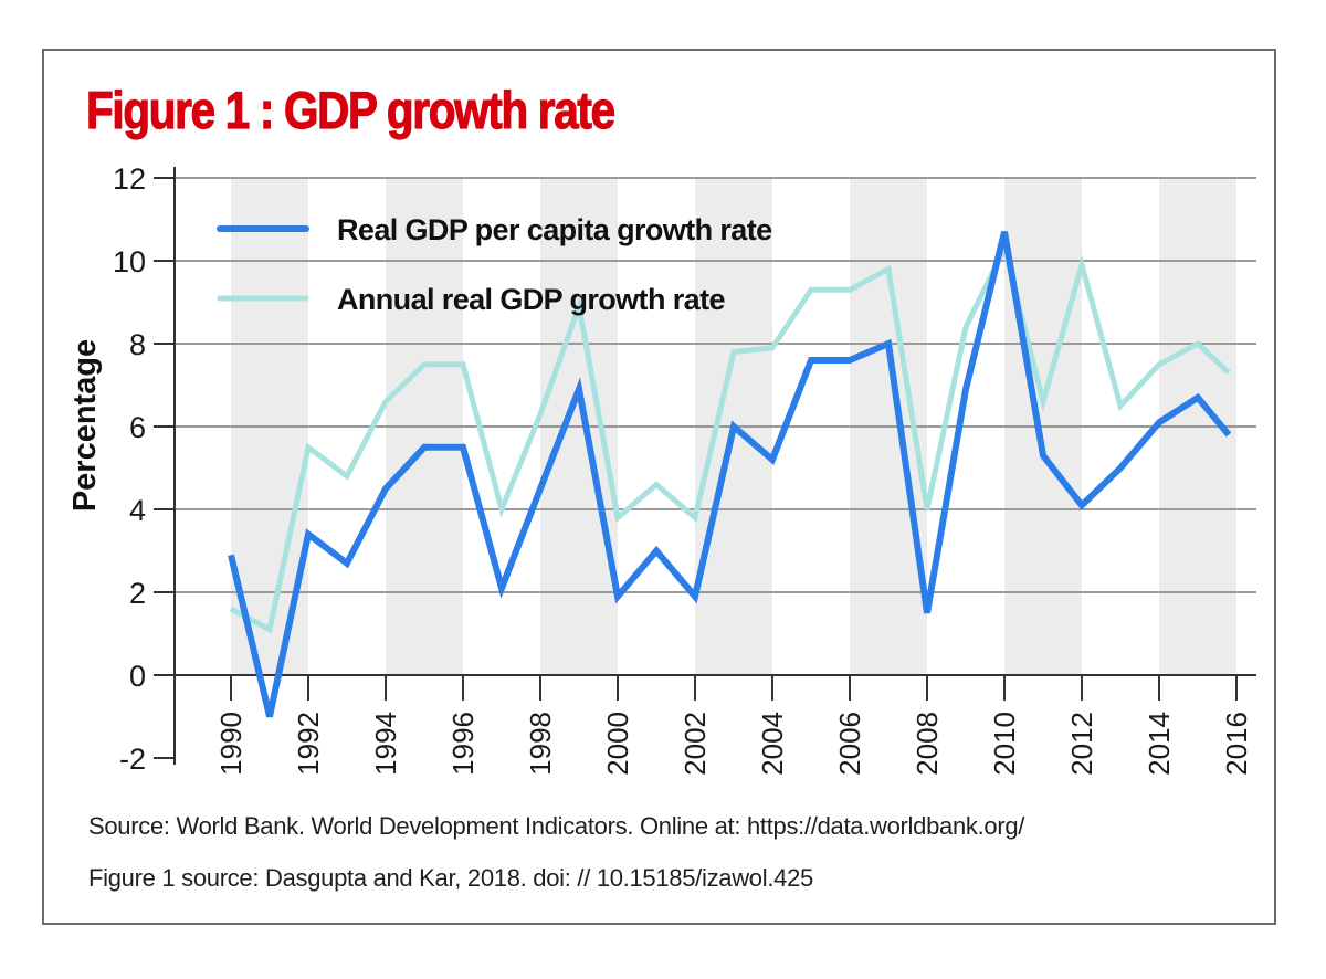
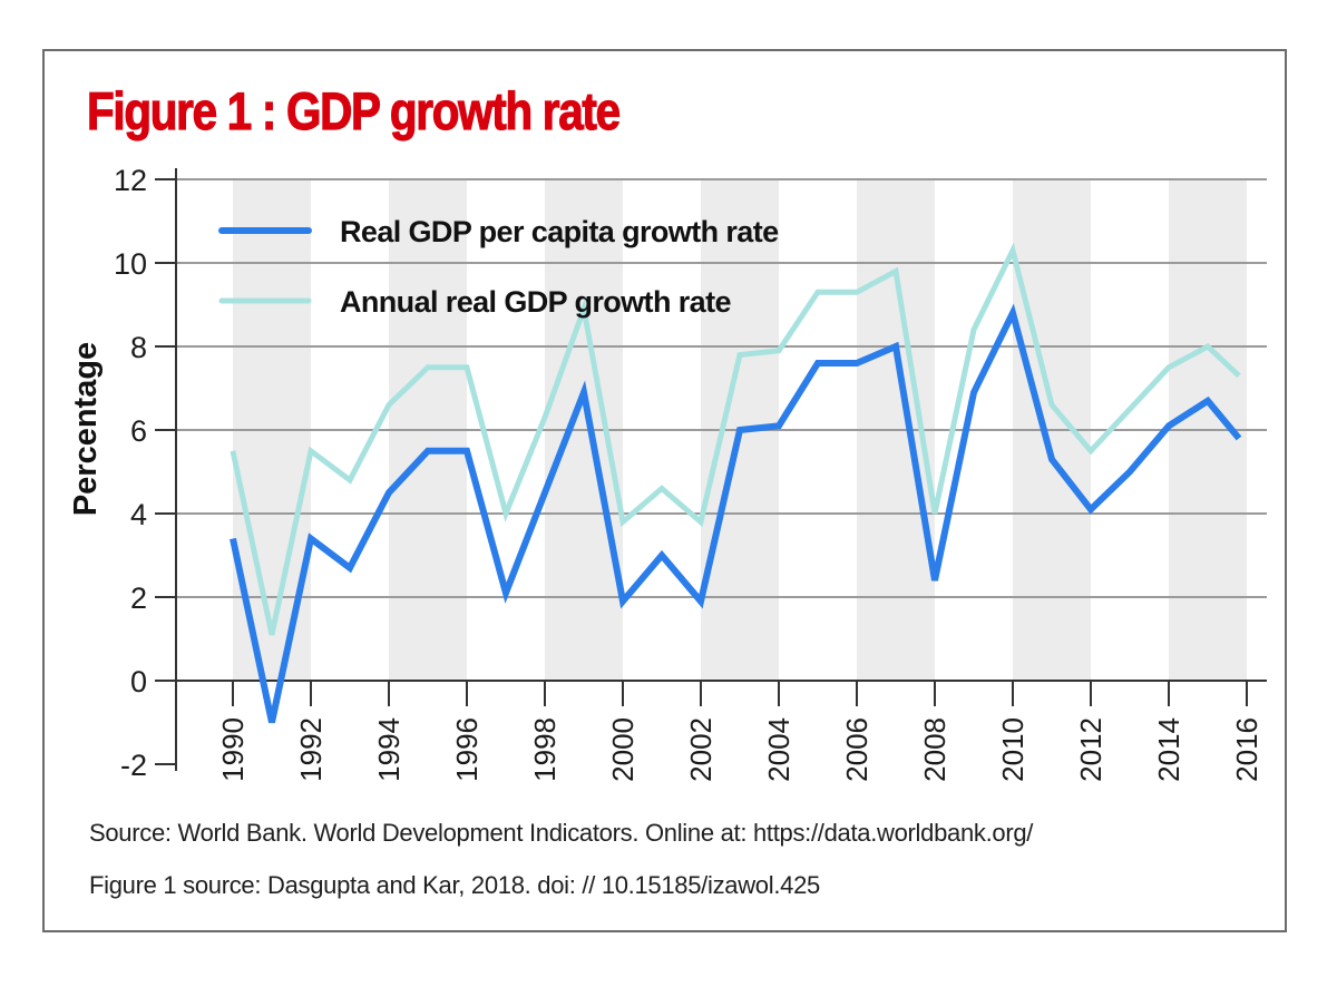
Real GDP per capita growth rate/1990: 2.9 -> 3.4
Annual real GDP growth rate/1990: 1.6 -> 5.5
Real GDP per capita growth rate/2004: 5.2 -> 6.1
Real GDP per capita growth rate/2008: 1.5 -> 2.4
Real GDP per capita growth rate/2010: 10.7 -> 8.8
Annual real GDP growth rate/2012: 9.9 -> 5.5
